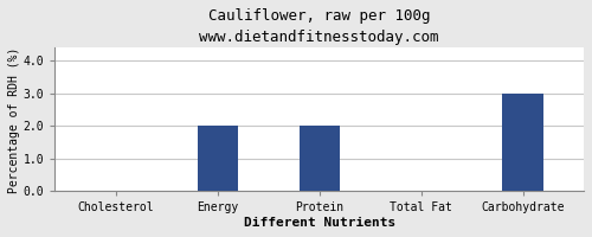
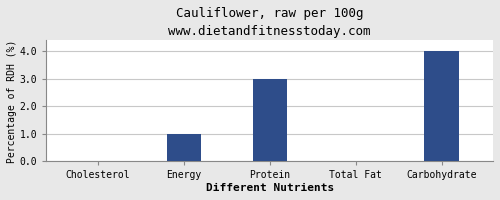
Energy: 2 -> 1
Protein: 2 -> 3
Carbohydrate: 3 -> 4
